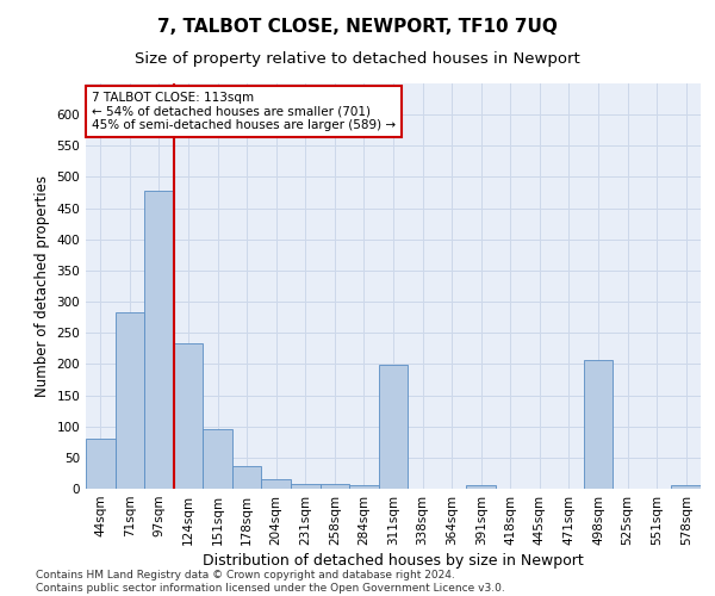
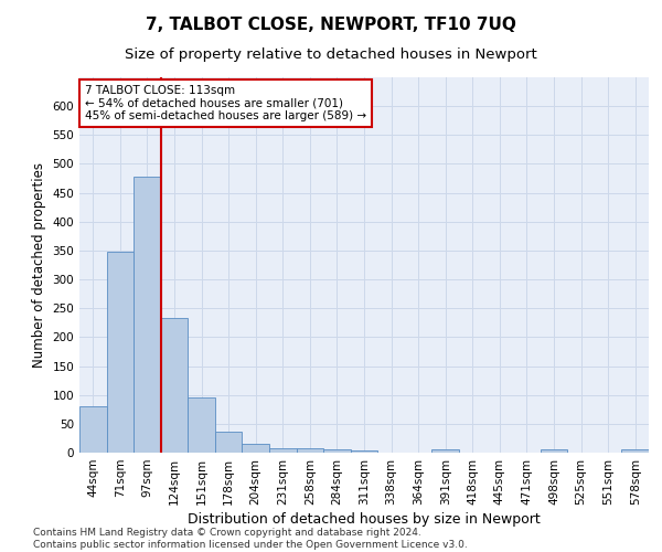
71sqm: 282 -> 347
311sqm: 198 -> 3
498sqm: 206 -> 5
